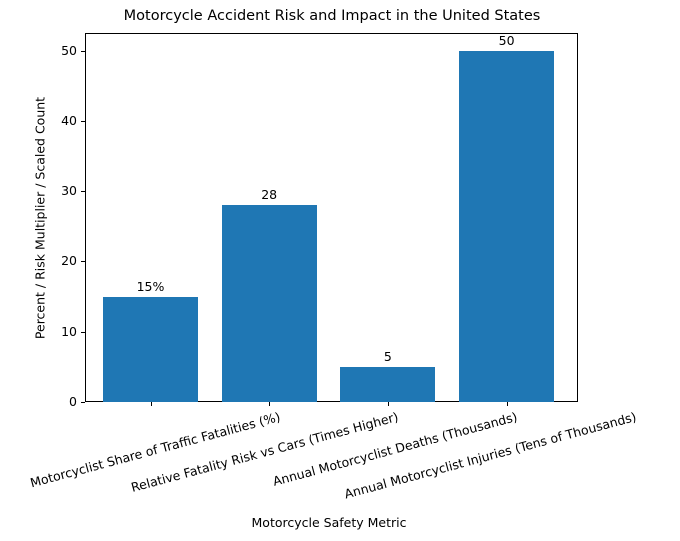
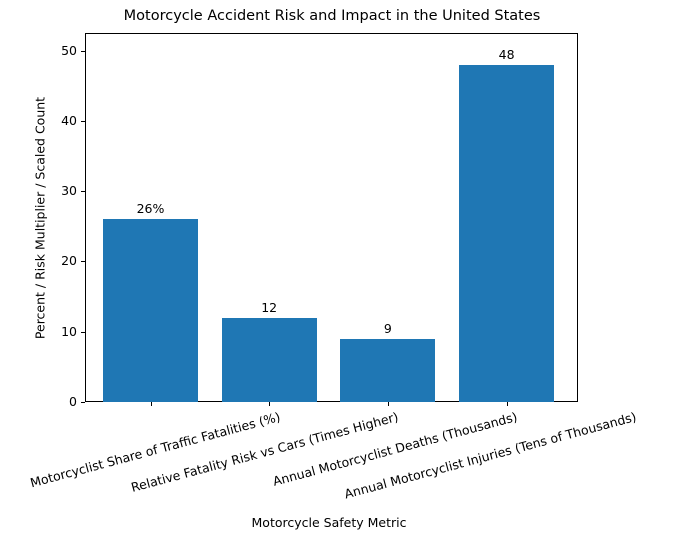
Motorcyclist Share of Traffic Fatalities (%): 15% -> 26%
Relative Fatality Risk vs Cars (Times Higher): 28 -> 12
Annual Motorcyclist Deaths (Thousands): 5 -> 9
Annual Motorcyclist Injuries (Tens of Thousands): 50 -> 48
